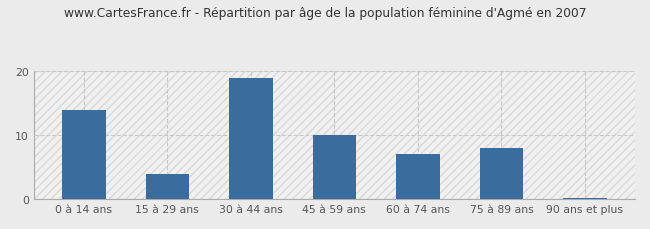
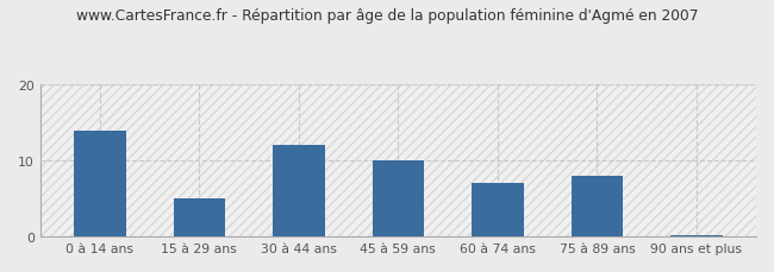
15 à 29 ans: 4.0 -> 5.0
30 à 44 ans: 19.0 -> 12.0
